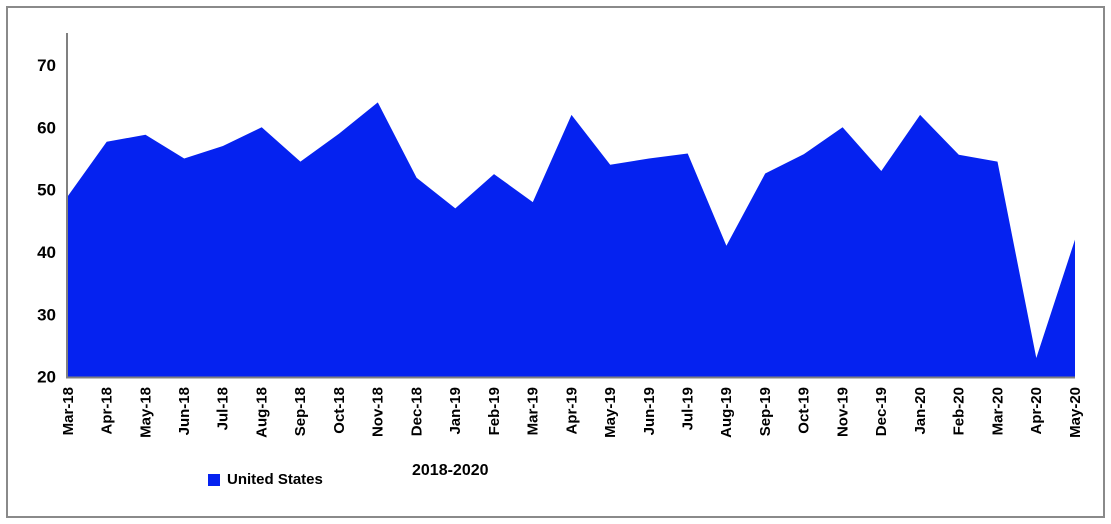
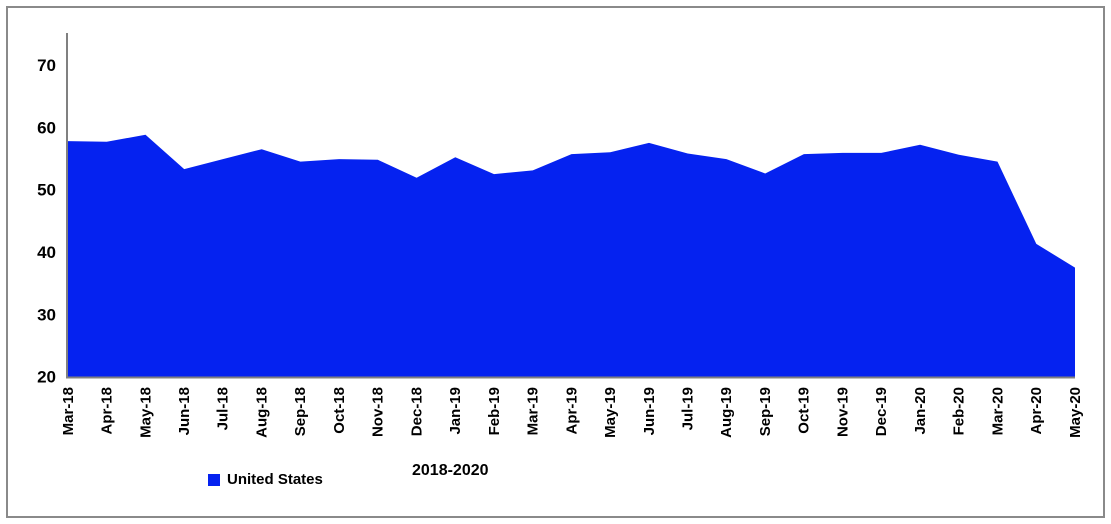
Mar-18: 49 -> 58
Jun-18: 55 -> 53
Jul-18: 57 -> 55
Aug-18: 60 -> 56
Oct-18: 59 -> 55
Nov-18: 64 -> 55
Jan-19: 47 -> 55
Mar-19: 48 -> 53
Apr-19: 62 -> 56
May-19: 54 -> 56
Jun-19: 55 -> 58
Aug-19: 41 -> 55
Nov-19: 60 -> 56
Dec-19: 53 -> 56
Jan-20: 62 -> 57
Apr-20: 23 -> 41
May-20: 42 -> 38
